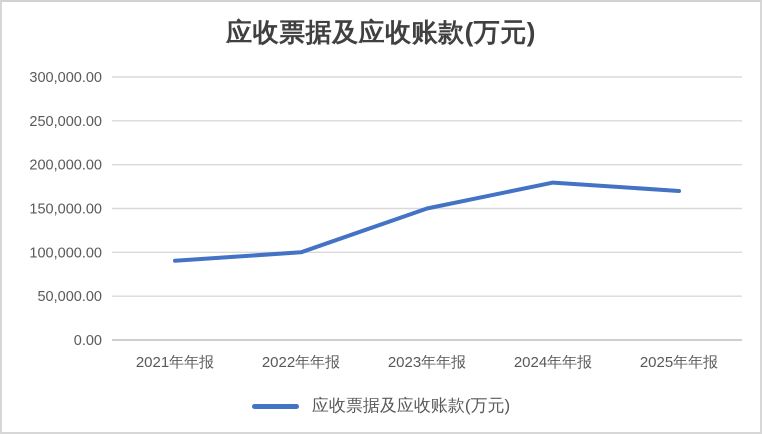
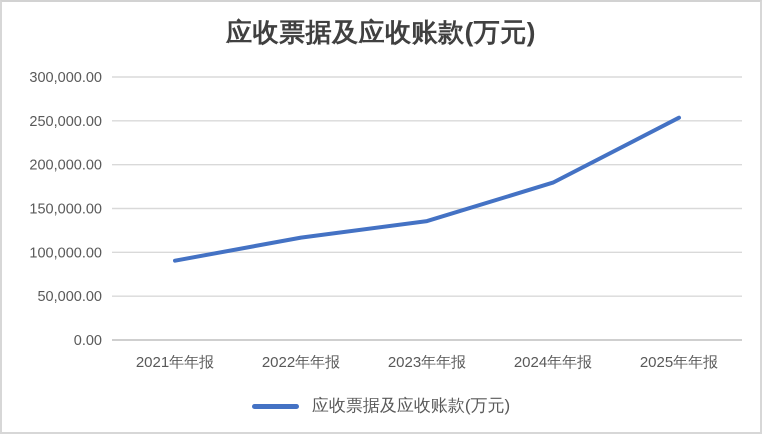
2022年年报: 100000 -> 120000
2023年年报: 150000 -> 140000
2025年年报: 170000 -> 250000
